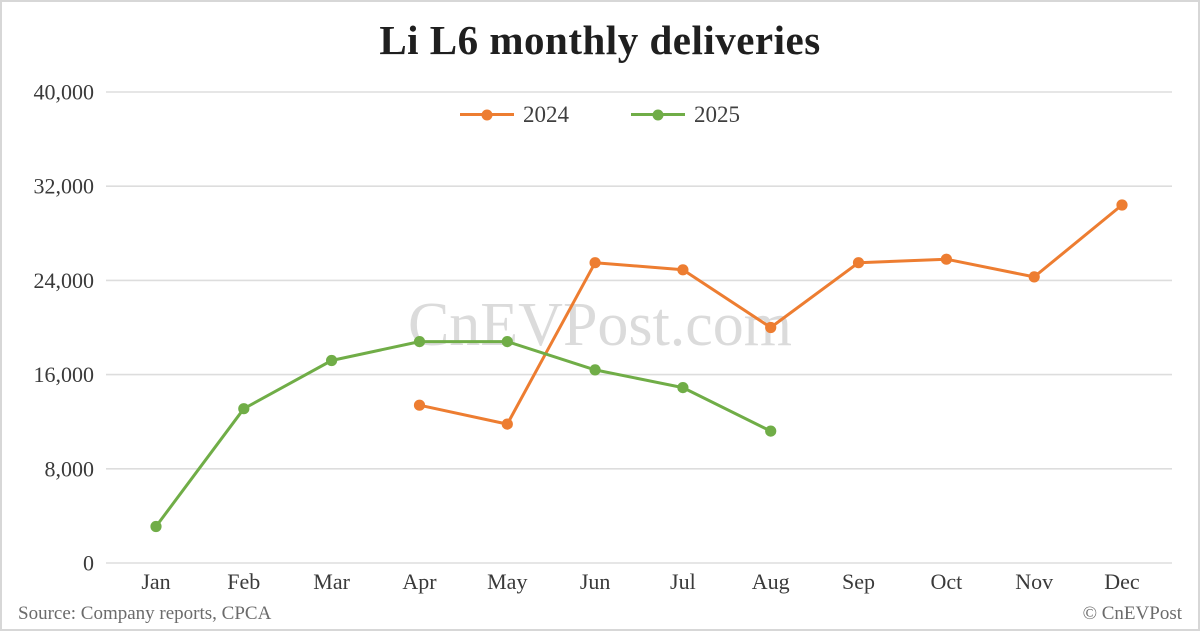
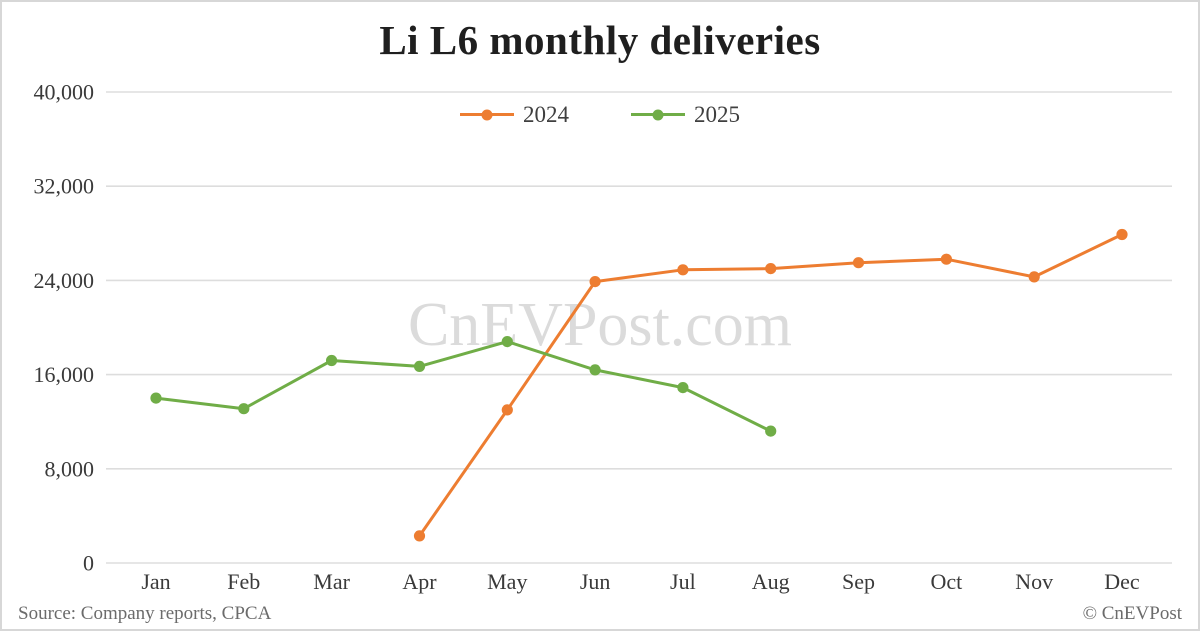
2025/Jan: 3100 -> 14000
2024/Apr: 13400 -> 2300
2025/Apr: 18800 -> 16700
2024/May: 11800 -> 13000
2024/Jun: 25500 -> 23900
2024/Aug: 20000 -> 25000
2024/Dec: 30400 -> 27900
